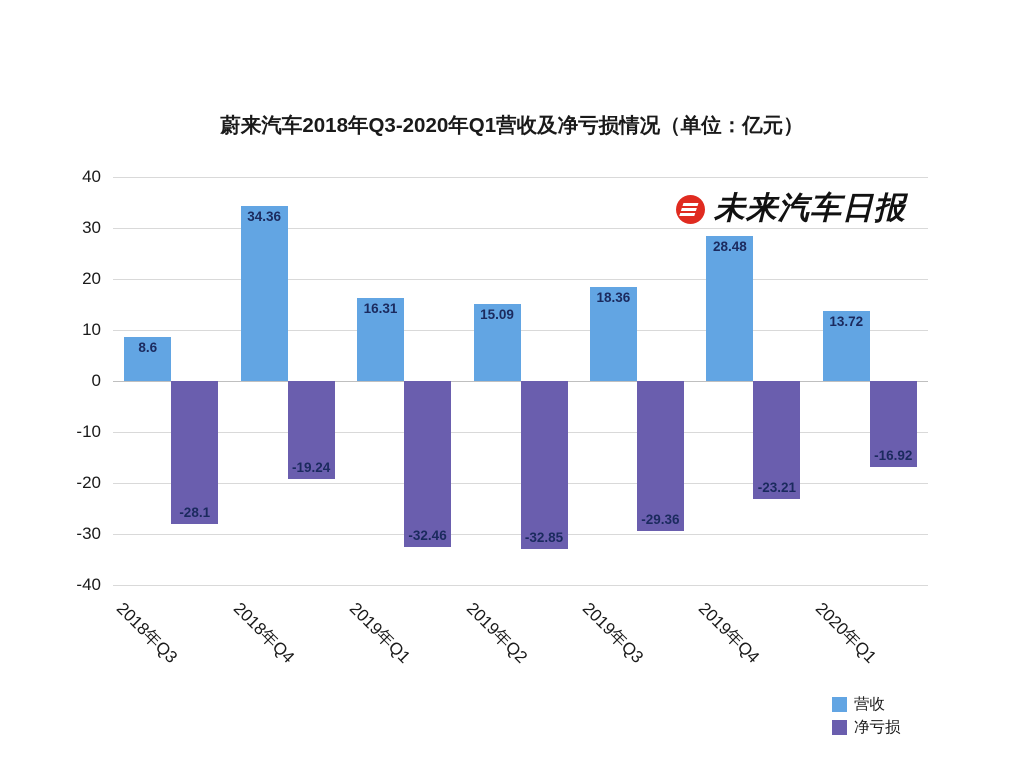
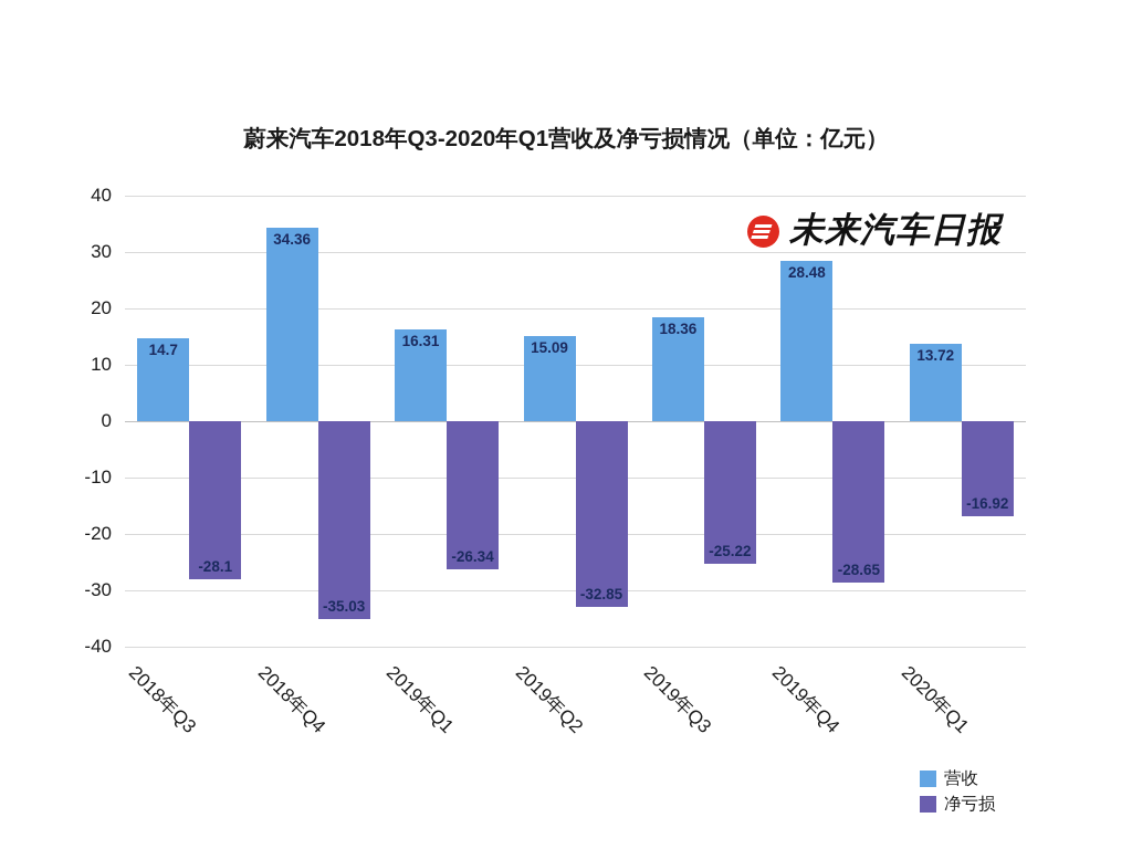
营收/2018年Q3: 8.6 -> 14.7
净亏损/2018年Q4: -19.24 -> -35.03
净亏损/2019年Q1: -32.46 -> -26.34
净亏损/2019年Q3: -29.36 -> -25.22
净亏损/2019年Q4: -23.21 -> -28.65
